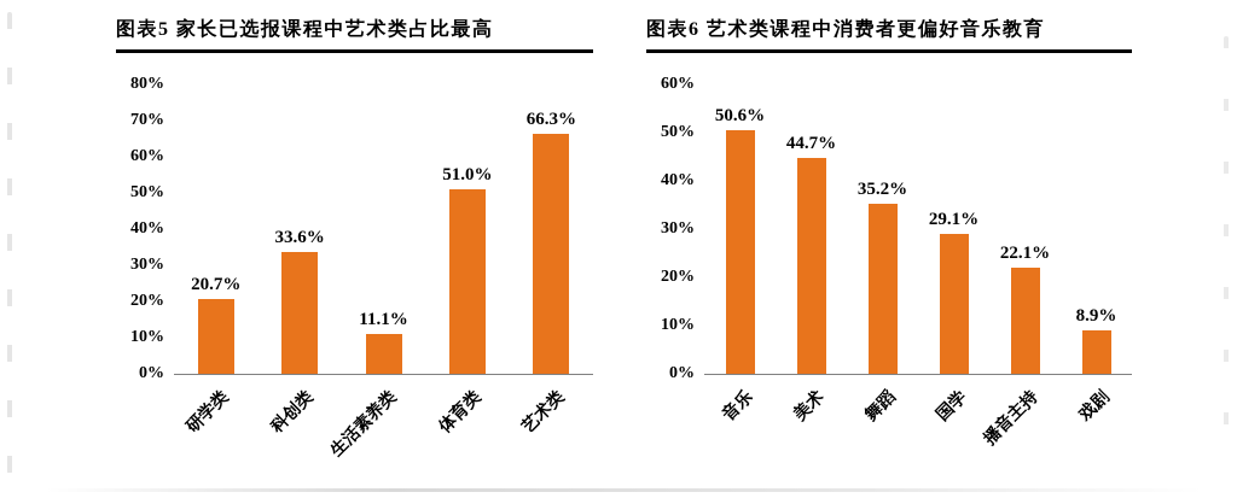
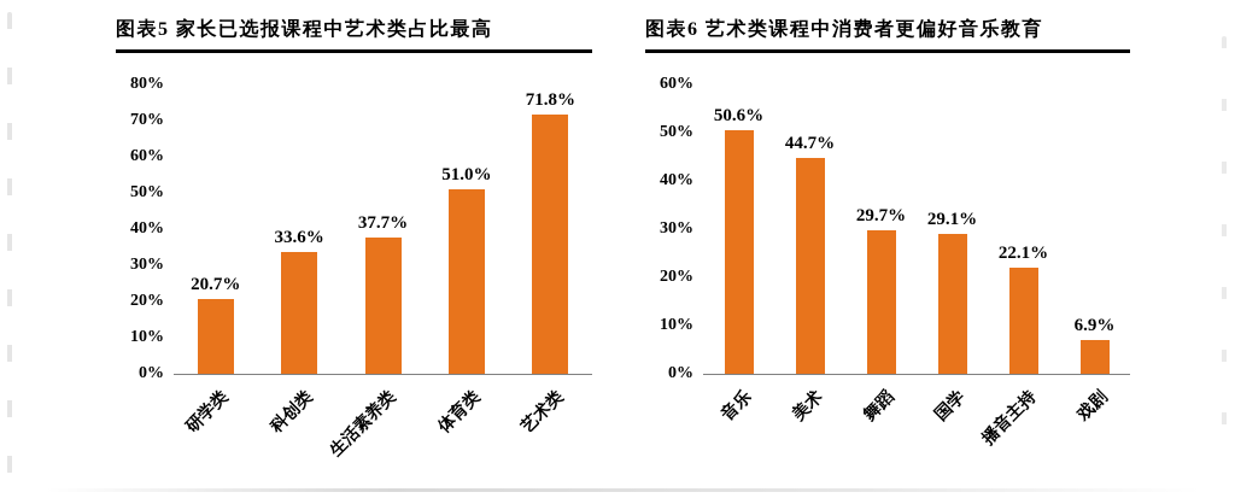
图表5 家长已选报课程中艺术类占比最高/生活素养类: 11.1% -> 37.7%
图表5 家长已选报课程中艺术类占比最高/艺术类: 66.3% -> 71.8%
图表6 艺术类课程中消费者更偏好音乐教育/舞蹈: 35.2% -> 29.7%
图表6 艺术类课程中消费者更偏好音乐教育/戏剧: 8.9% -> 6.9%
